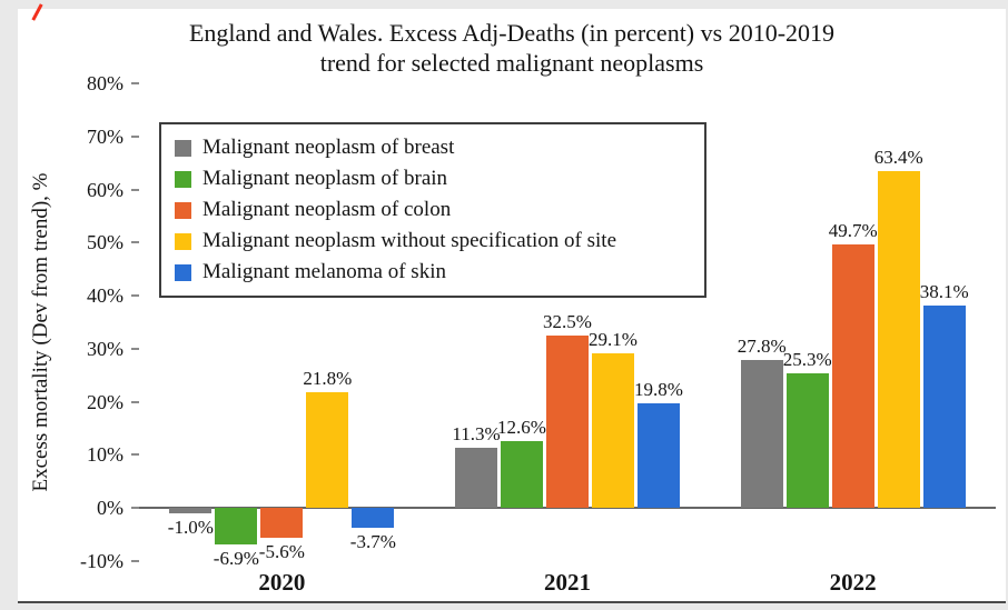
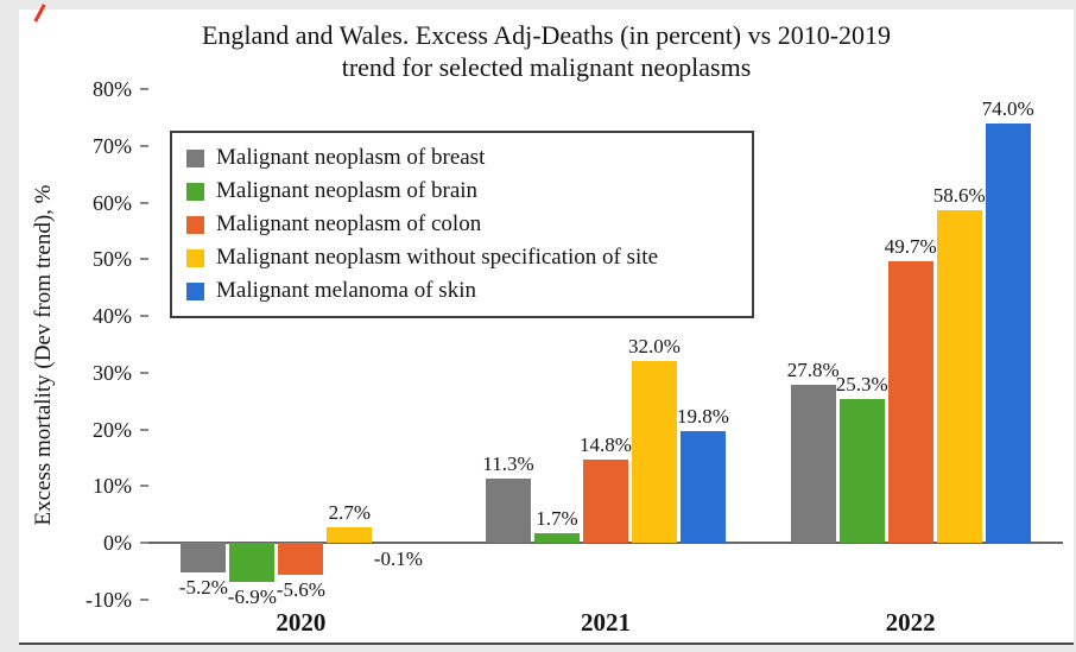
Malignant neoplasm of breast/2020: -1.0% -> -5.2%
Malignant neoplasm without specification of site/2020: 21.8% -> 2.7%
Malignant melanoma of skin/2020: -3.7% -> -0.1%
Malignant neoplasm of brain/2021: 12.6% -> 1.7%
Malignant neoplasm of colon/2021: 32.5% -> 14.8%
Malignant neoplasm without specification of site/2021: 29.1% -> 32.0%
Malignant neoplasm without specification of site/2022: 63.4% -> 58.6%
Malignant melanoma of skin/2022: 38.1% -> 74.0%
